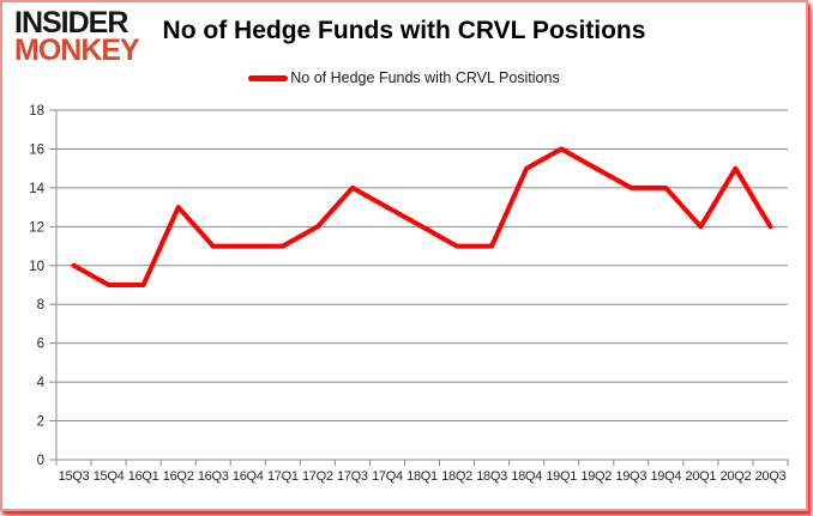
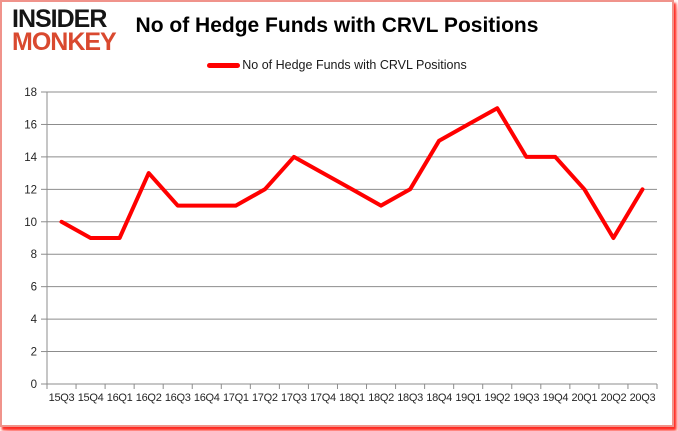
18Q3: 11 -> 12
19Q2: 15 -> 17
20Q2: 15 -> 9
